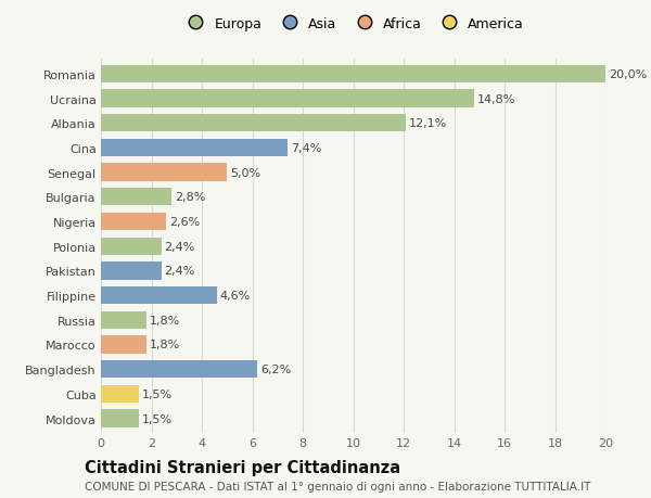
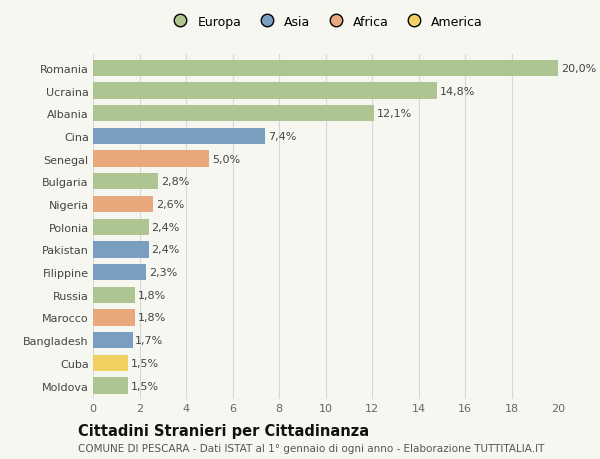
Filippine: 4,6% -> 2,3%
Bangladesh: 6,2% -> 1,7%
